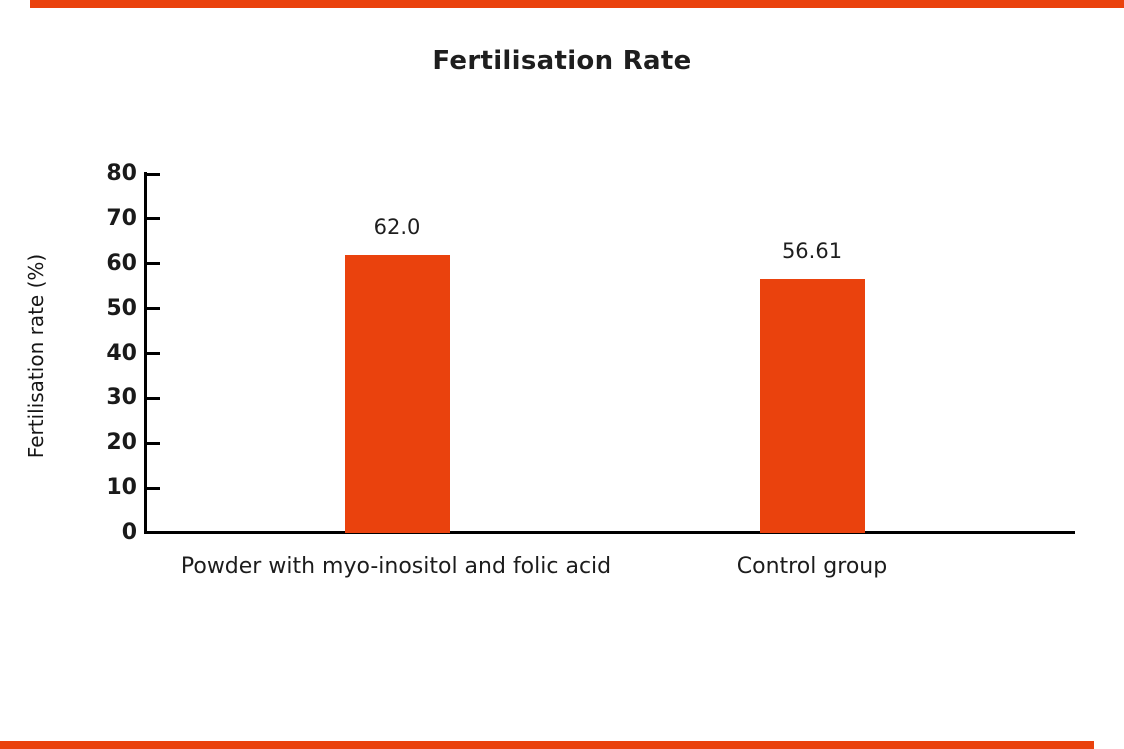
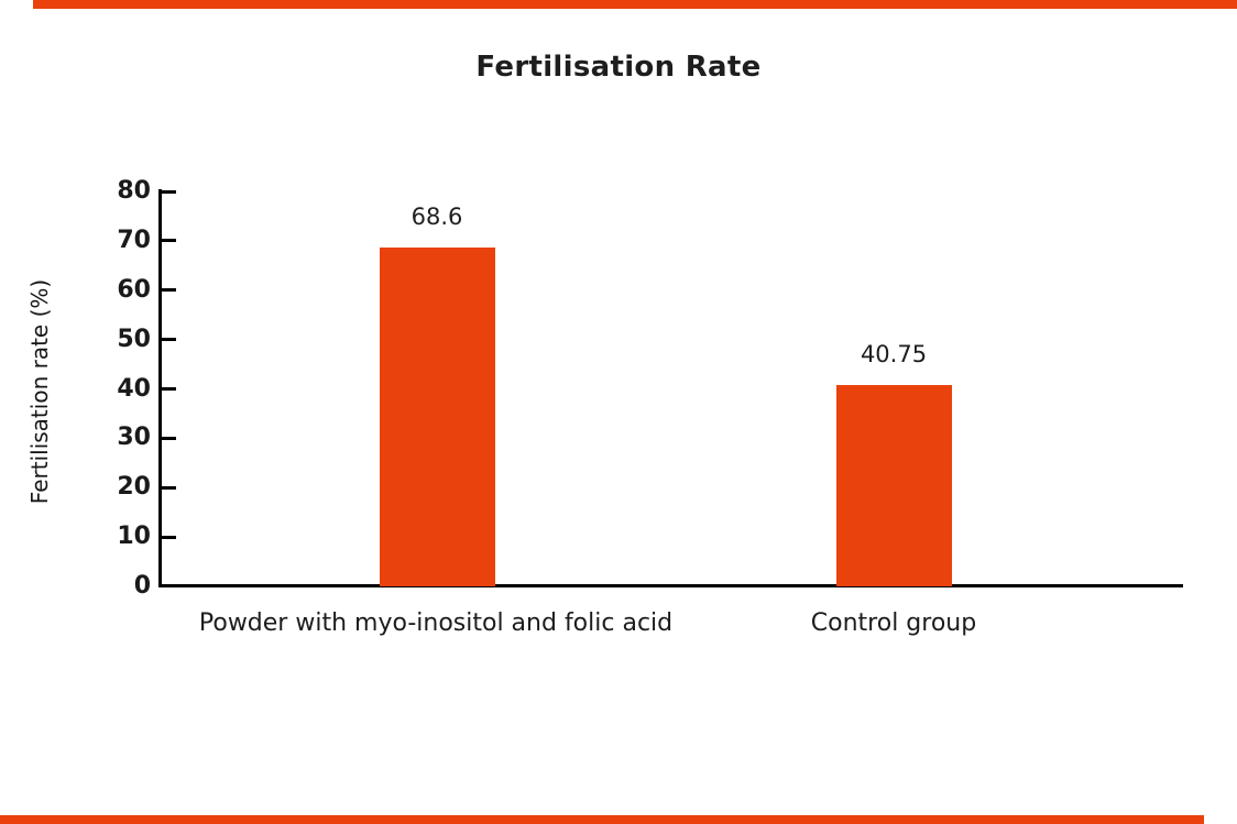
Powder with myo-inositol and folic acid: 62.0 -> 68.6
Control group: 56.61 -> 40.75
